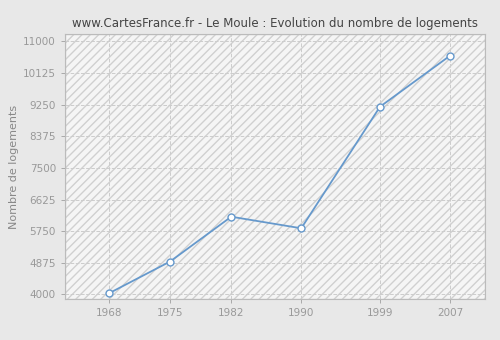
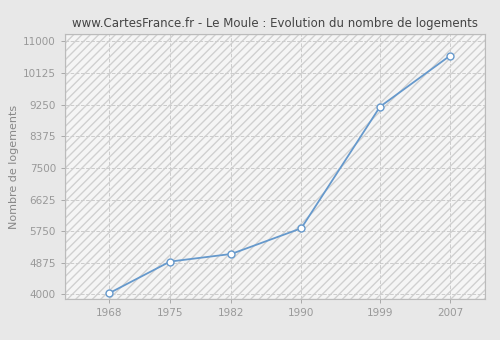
1982: 6150 -> 5120
